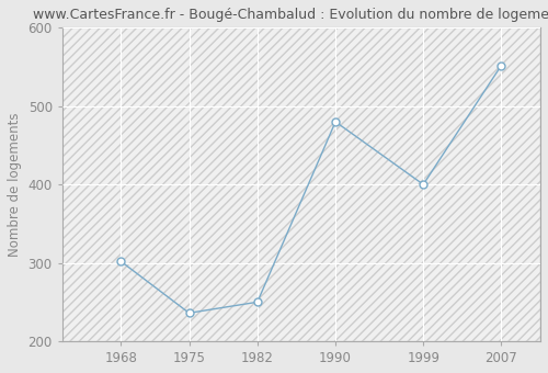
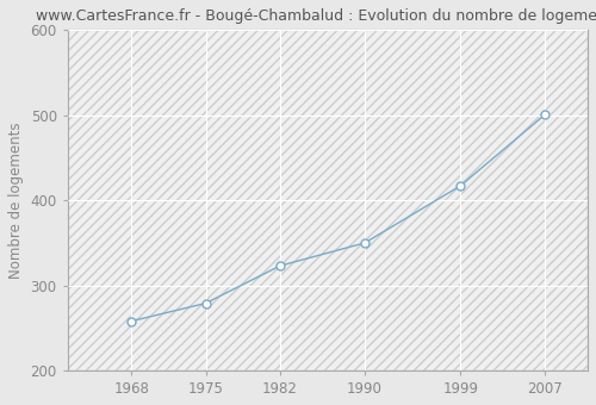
1968: 302 -> 258
1975: 236 -> 279
1982: 250 -> 323
1990: 480 -> 350
1999: 400 -> 417
2007: 552 -> 501
